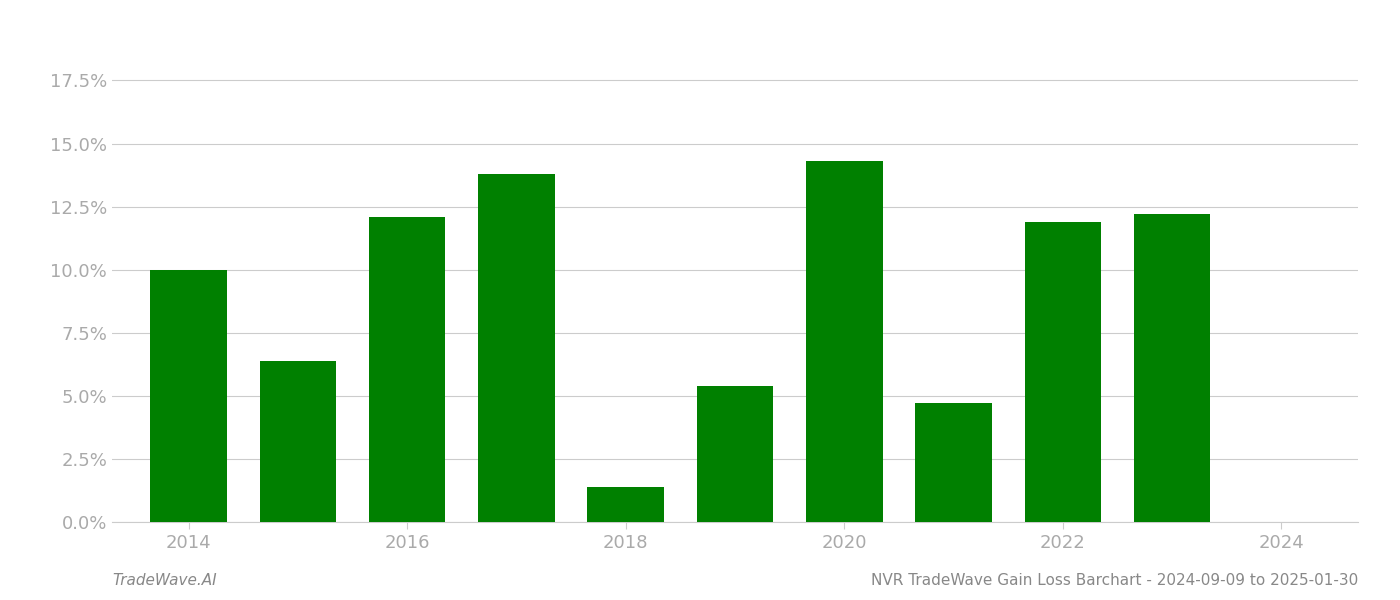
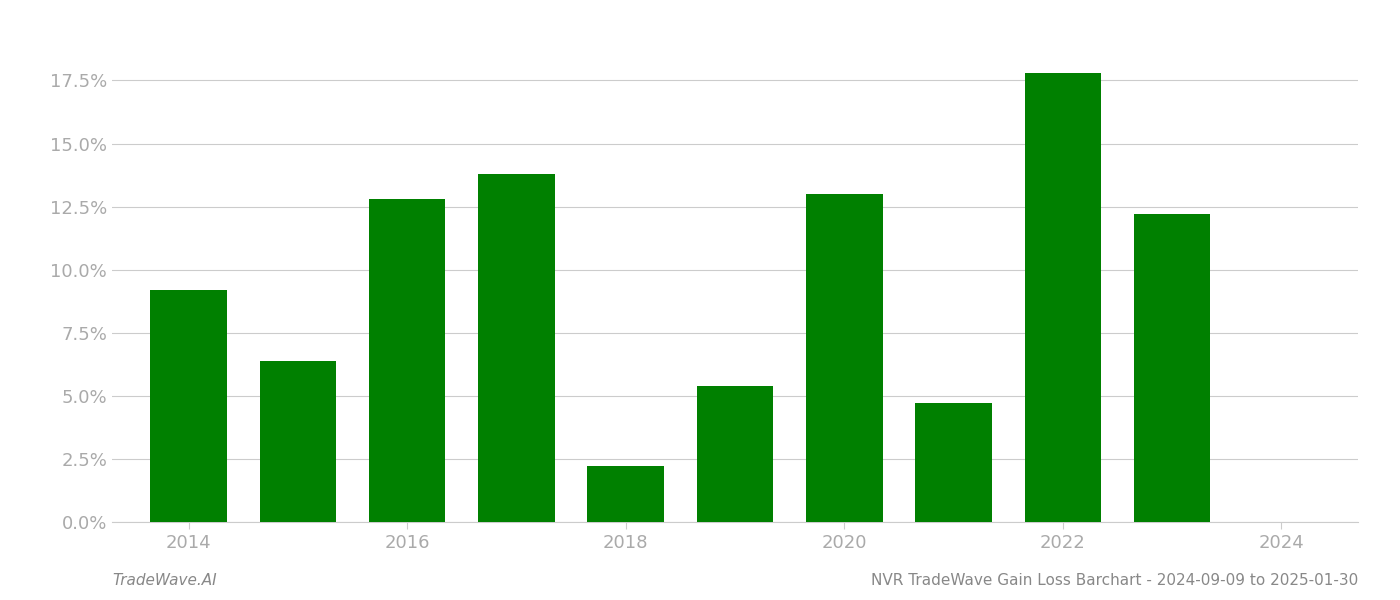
2014: 10.0% -> 9.2%
2016: 12.1% -> 12.8%
2018: 1.4% -> 2.2%
2020: 14.3% -> 13.0%
2022: 11.9% -> 17.8%
